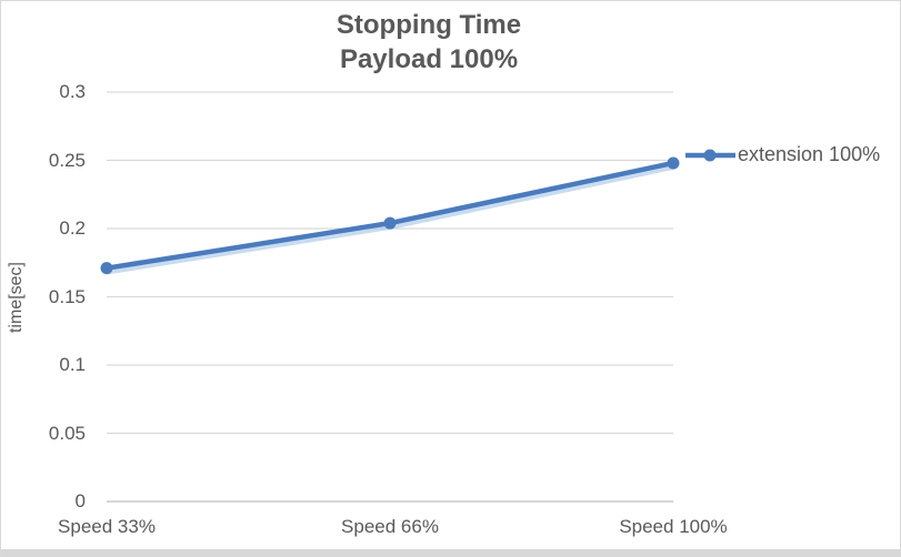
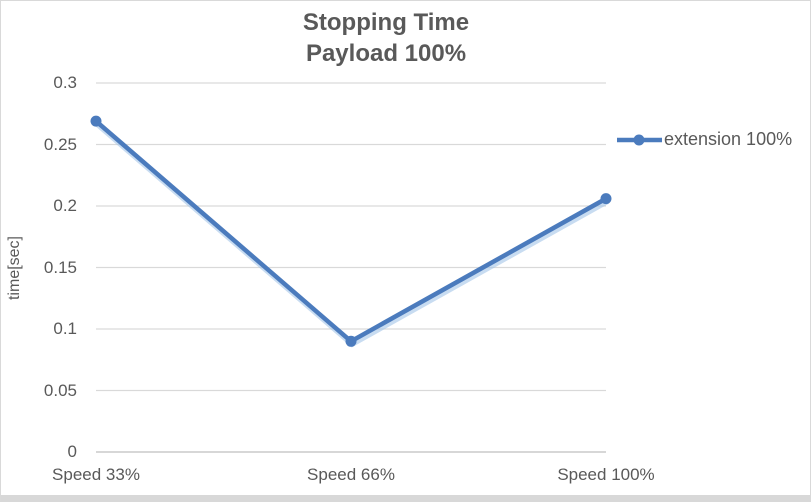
Speed 33%: 0.171 -> 0.269
Speed 66%: 0.204 -> 0.090
Speed 100%: 0.248 -> 0.206
